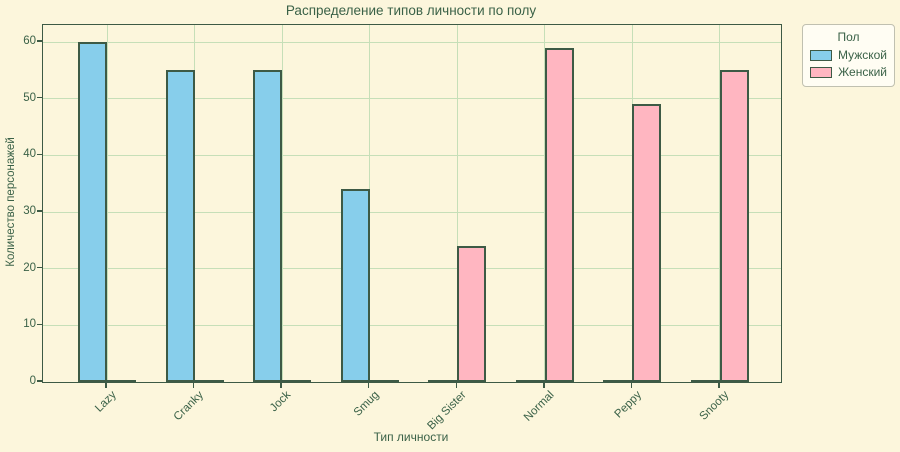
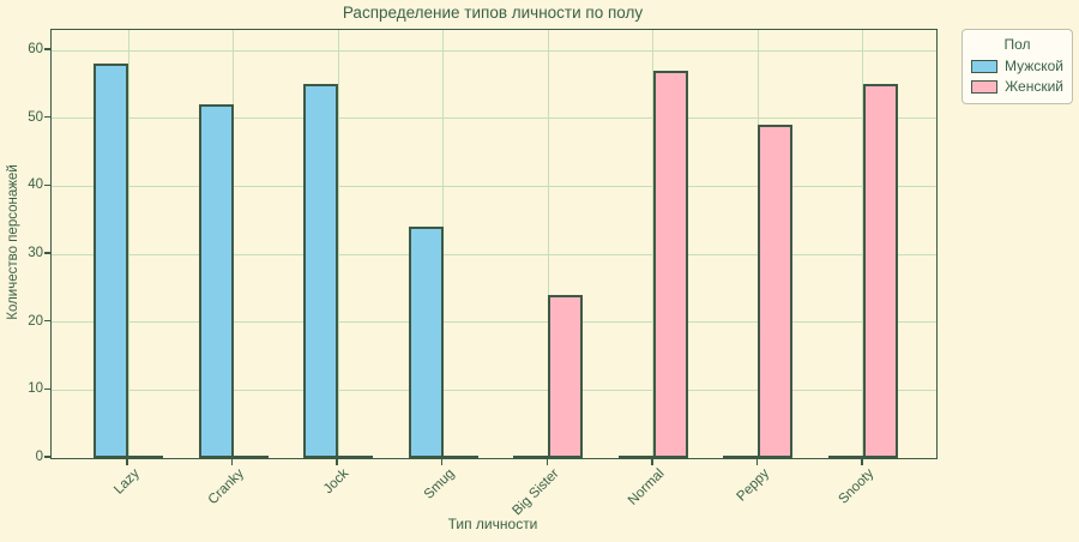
Мужской/Lazy: 60 -> 58
Мужской/Cranky: 55 -> 52
Женский/Normal: 59 -> 57
